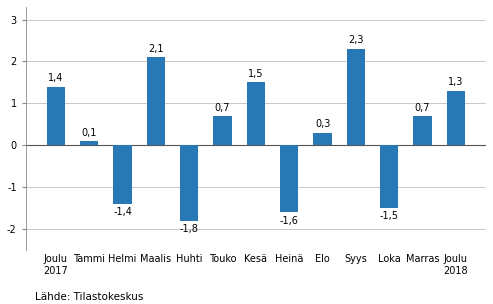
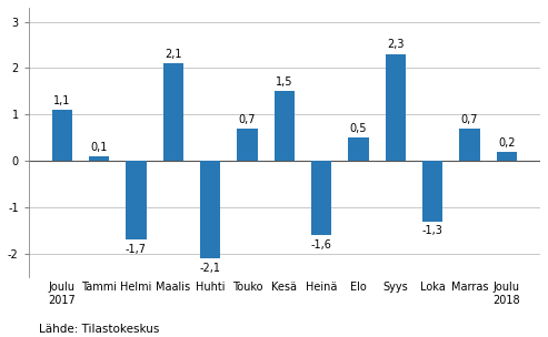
Joulu 2017: 1,4 -> 1,1
Helmi: -1,4 -> -1,7
Huhti: -1,8 -> -2,1
Elo: 0,3 -> 0,5
Loka: -1,5 -> -1,3
Joulu 2018: 1,3 -> 0,2
